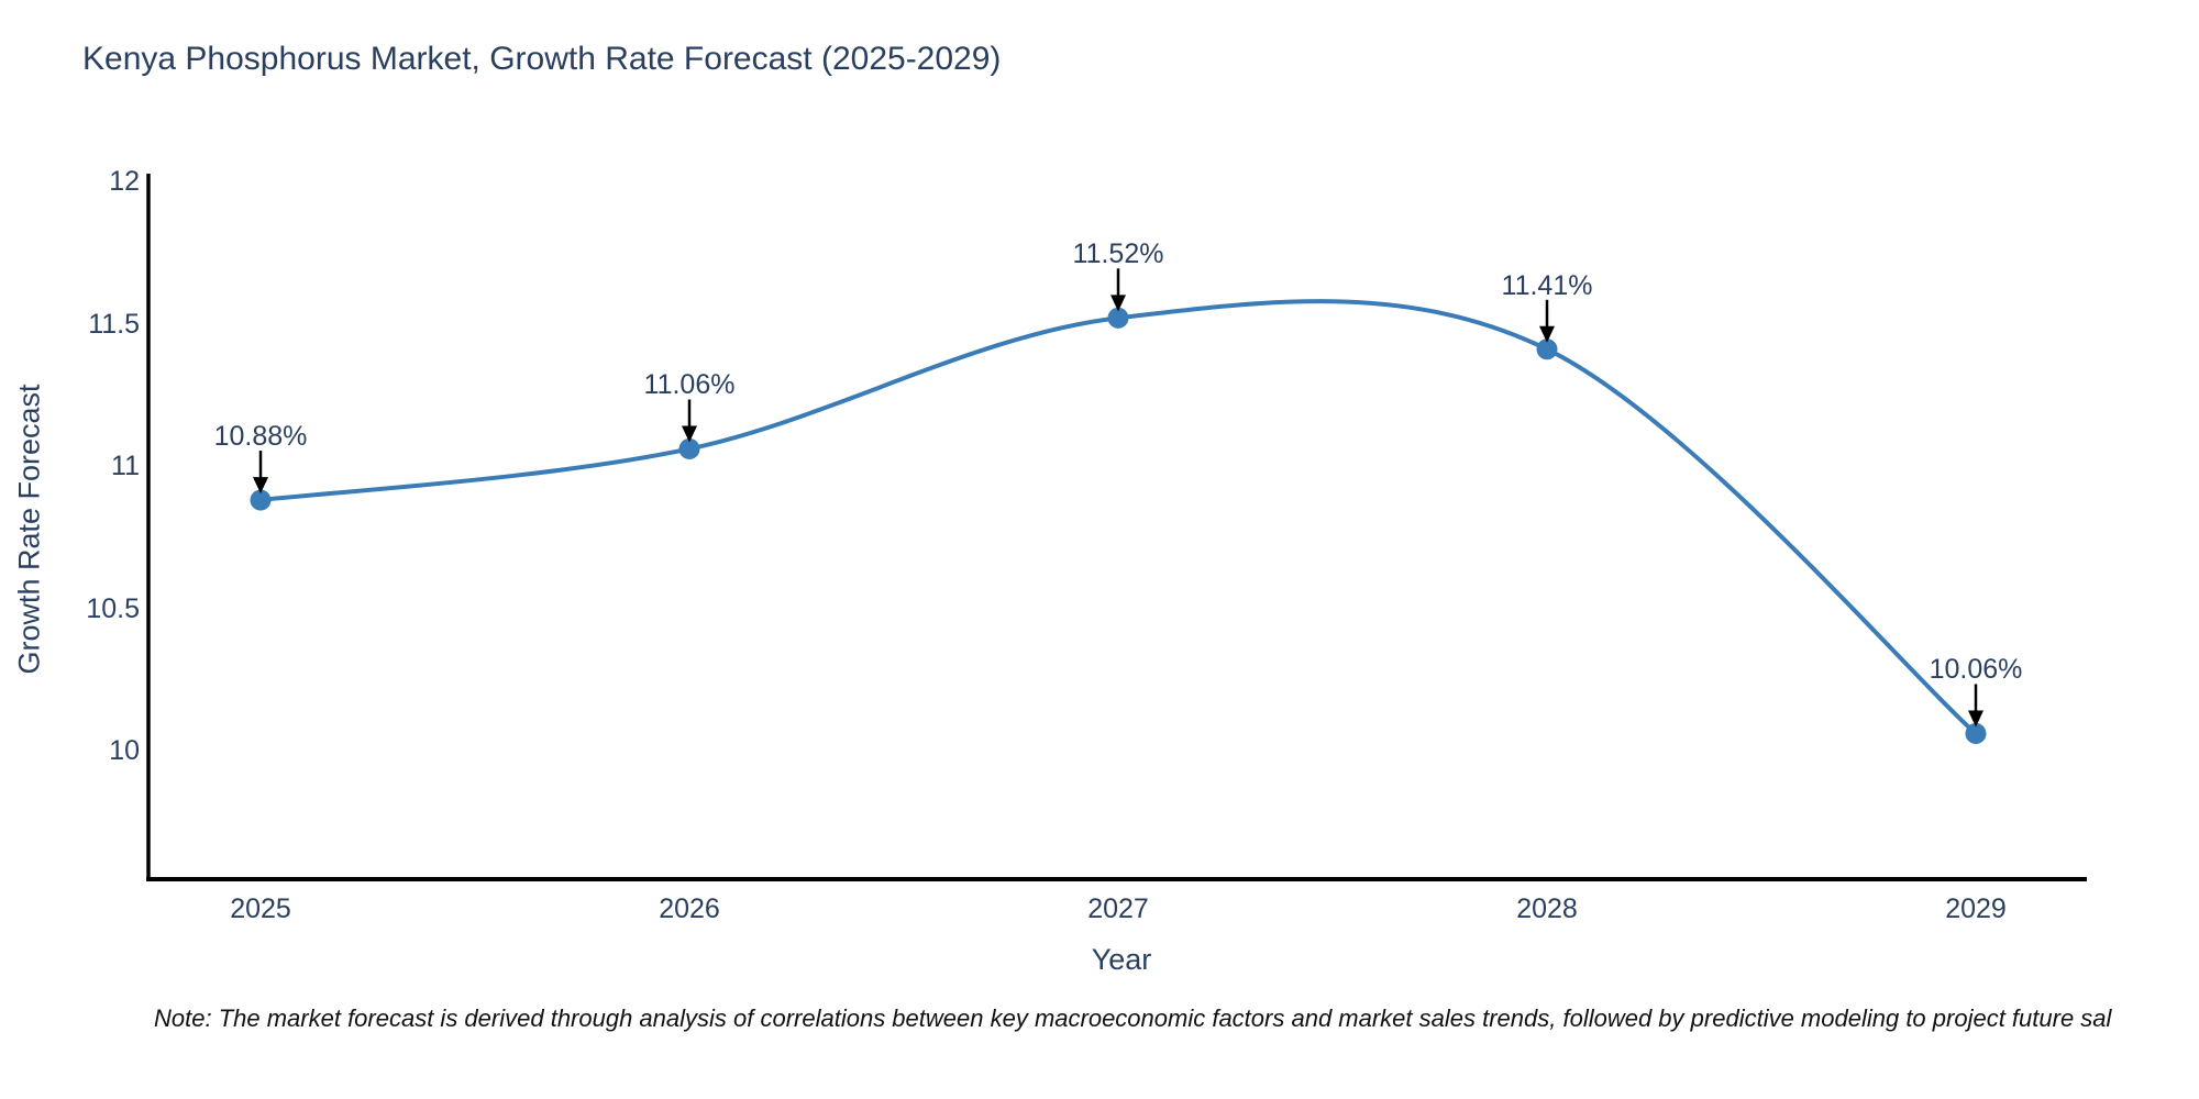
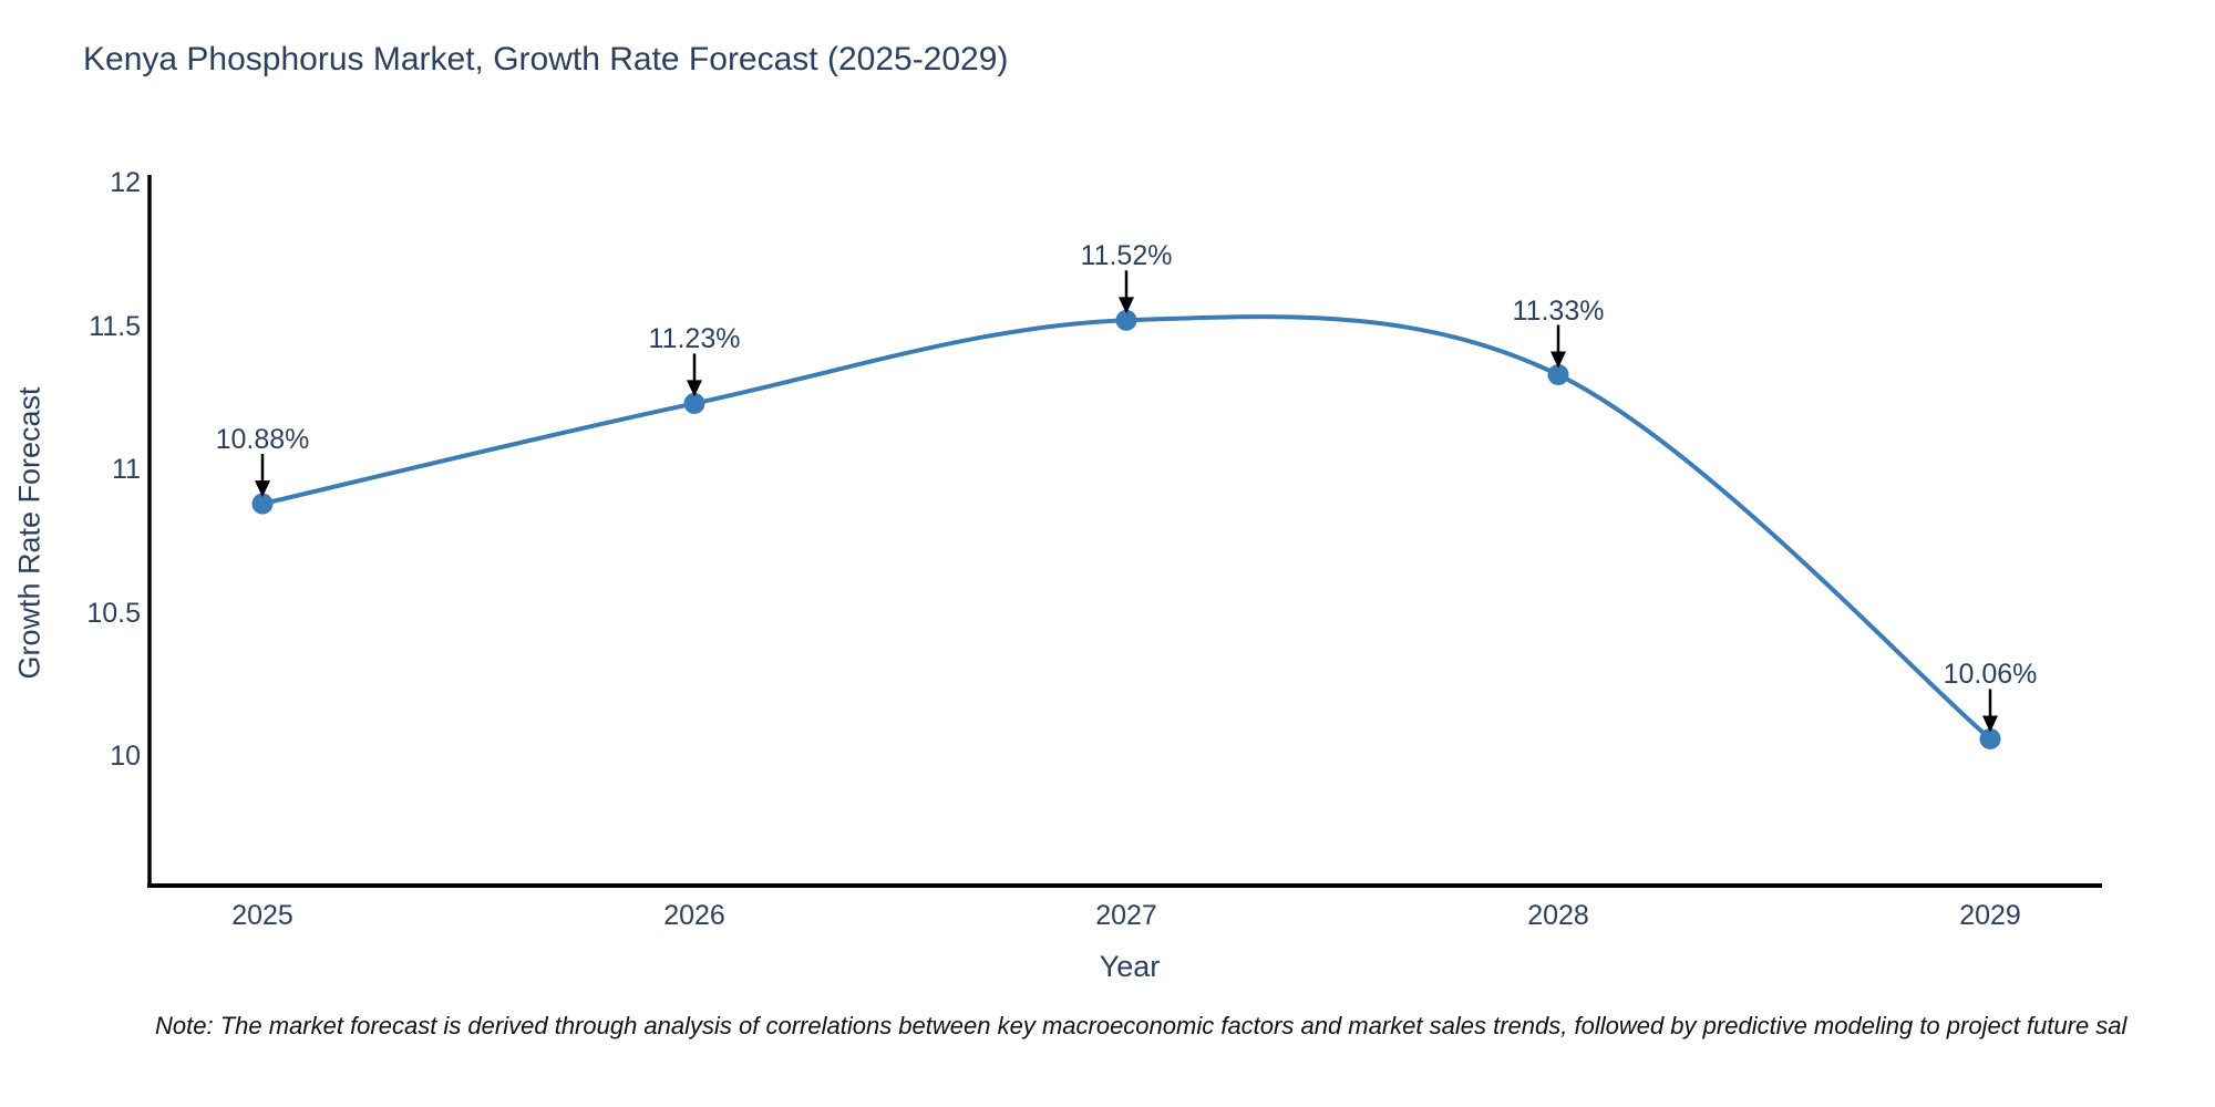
2026: 11.06% -> 11.23%
2028: 11.41% -> 11.33%
